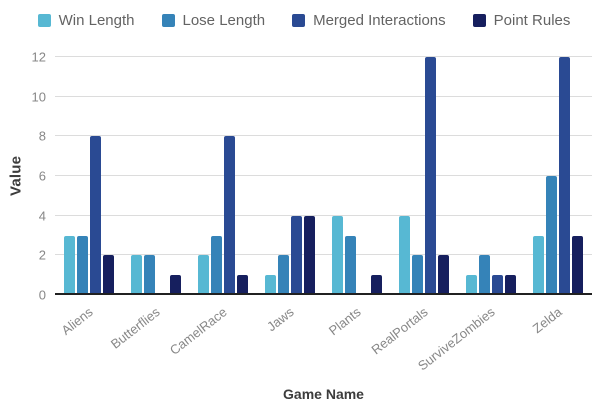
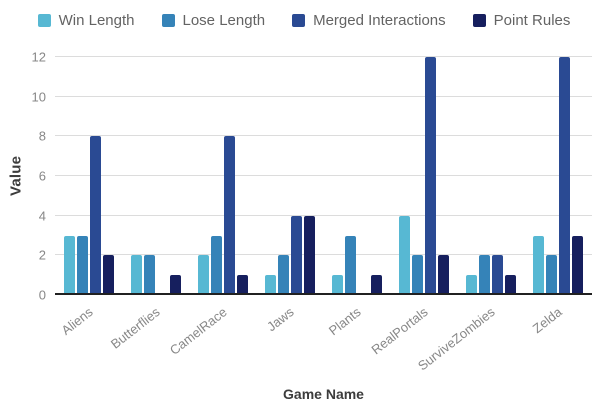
Win Length/Plants: 4 -> 1
Merged Interactions/SurviveZombies: 1 -> 2
Lose Length/Zelda: 6 -> 2
